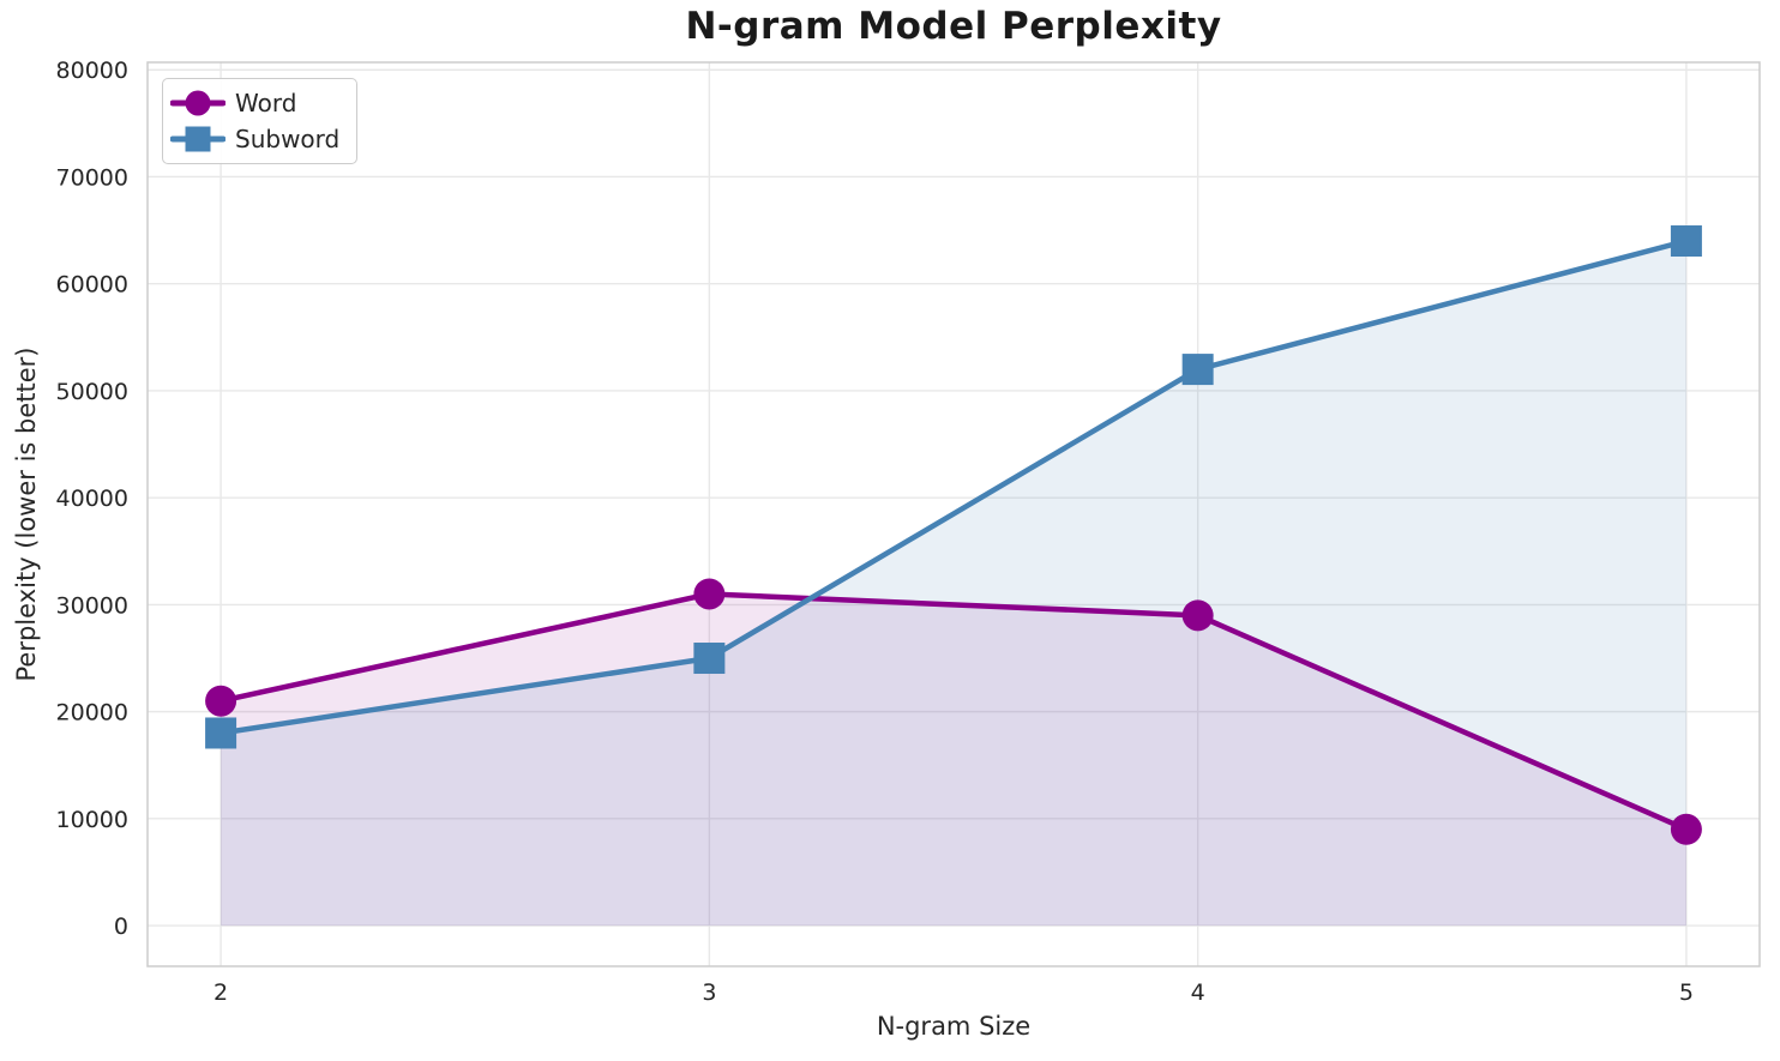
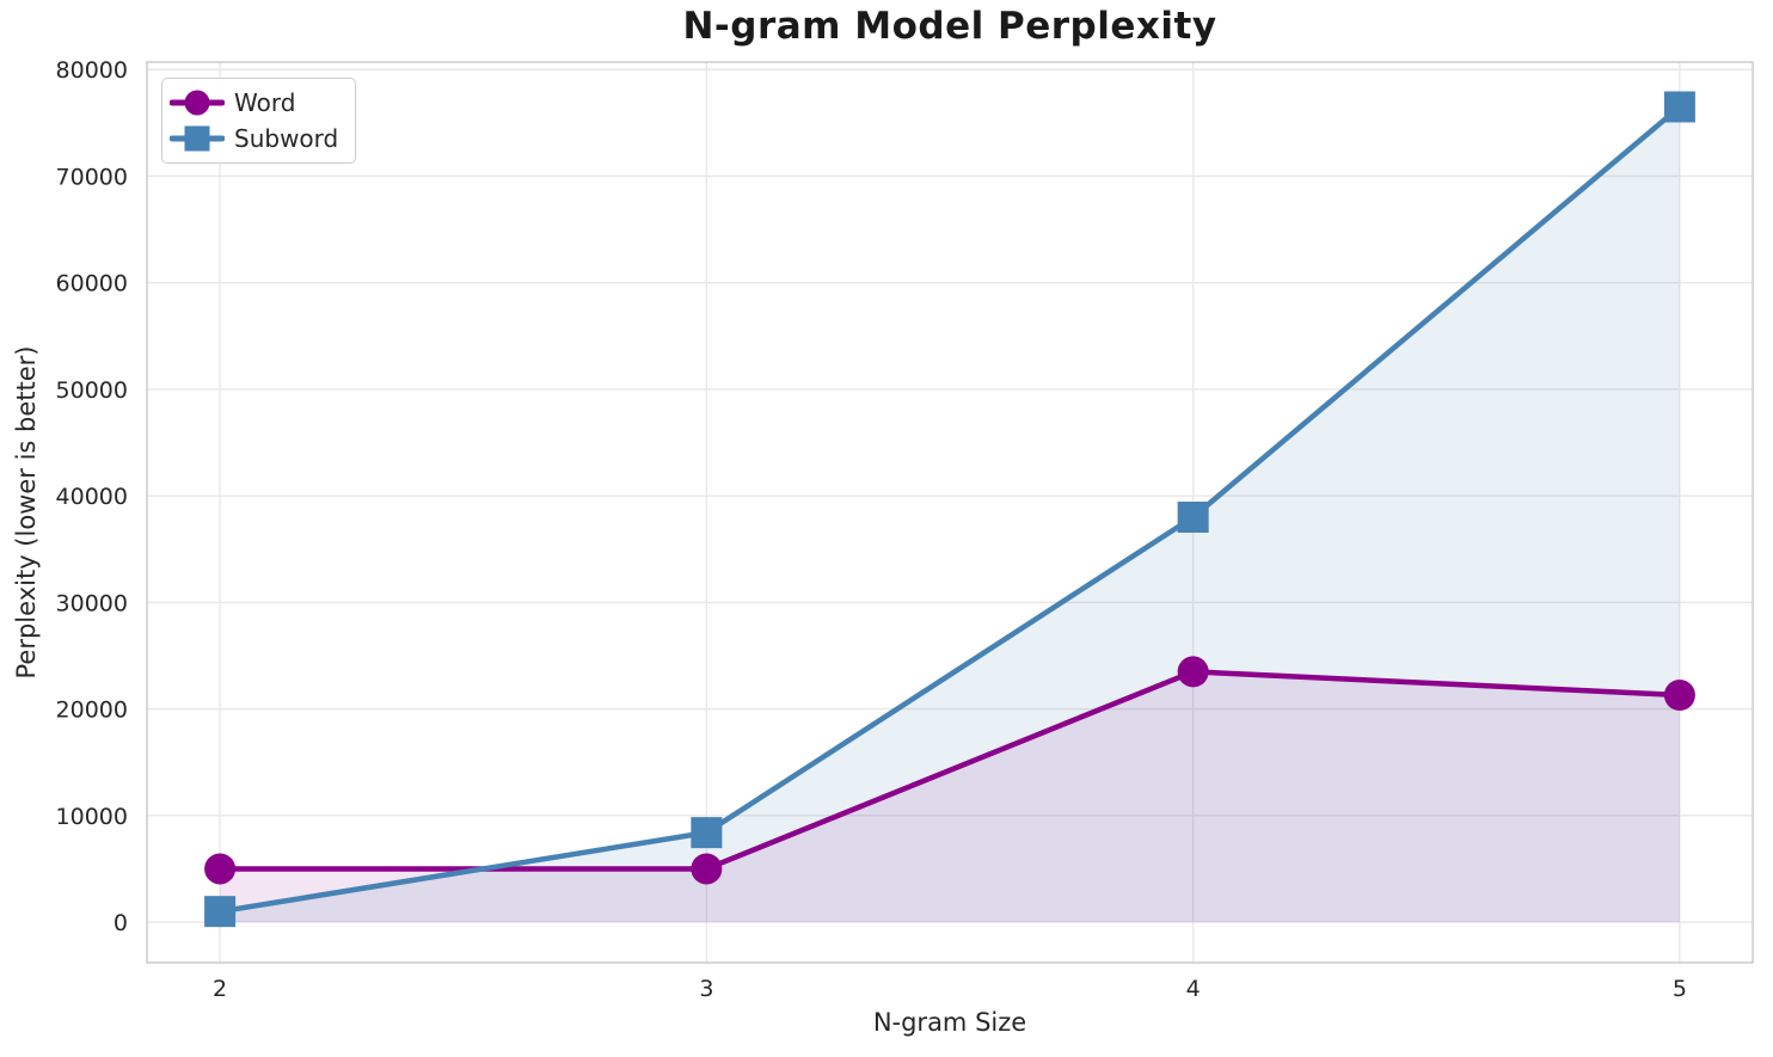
Word/2: 21000 -> 5000
Subword/2: 18000 -> 1000
Word/3: 31000 -> 5000
Subword/3: 25000 -> 8000
Word/4: 29000 -> 24000
Subword/4: 52000 -> 38000
Word/5: 9000 -> 21000
Subword/5: 64000 -> 76000
